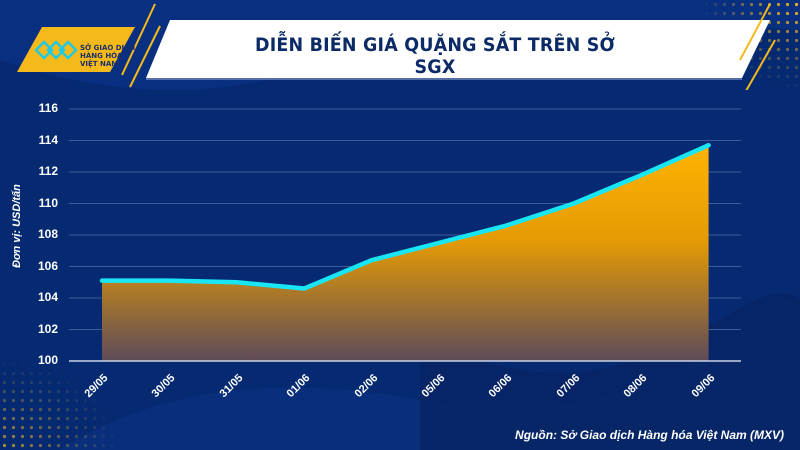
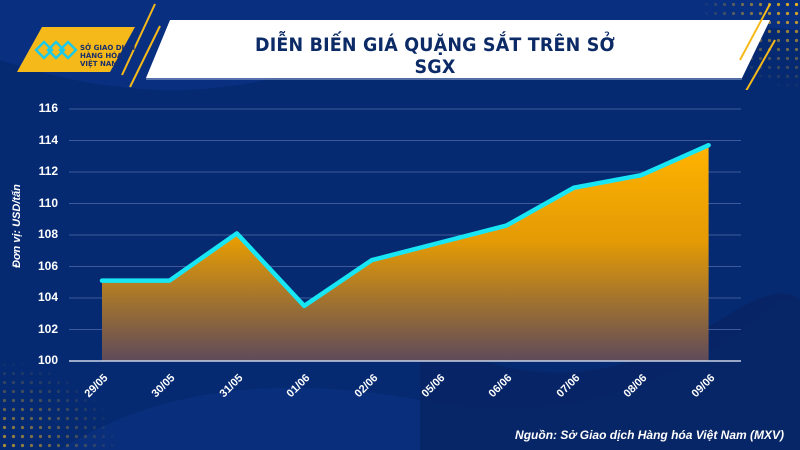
31/05: 105.0 -> 108.1
01/06: 104.6 -> 103.5
07/06: 110.0 -> 111.0
